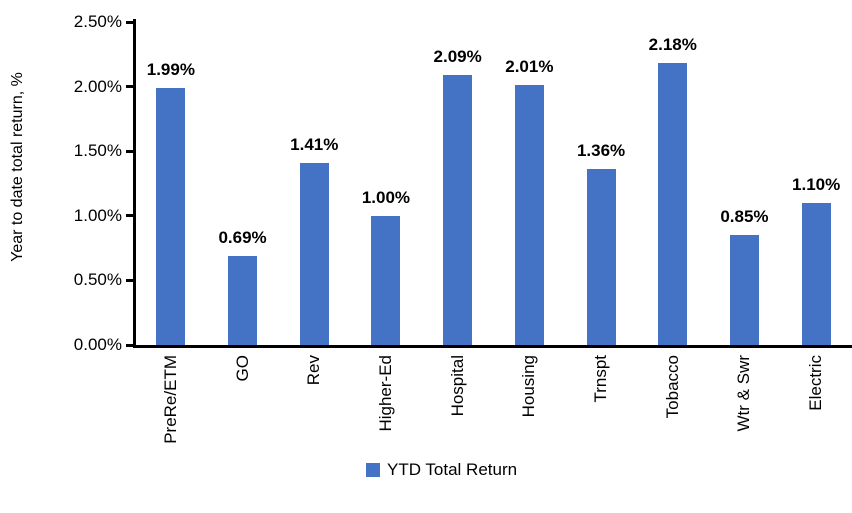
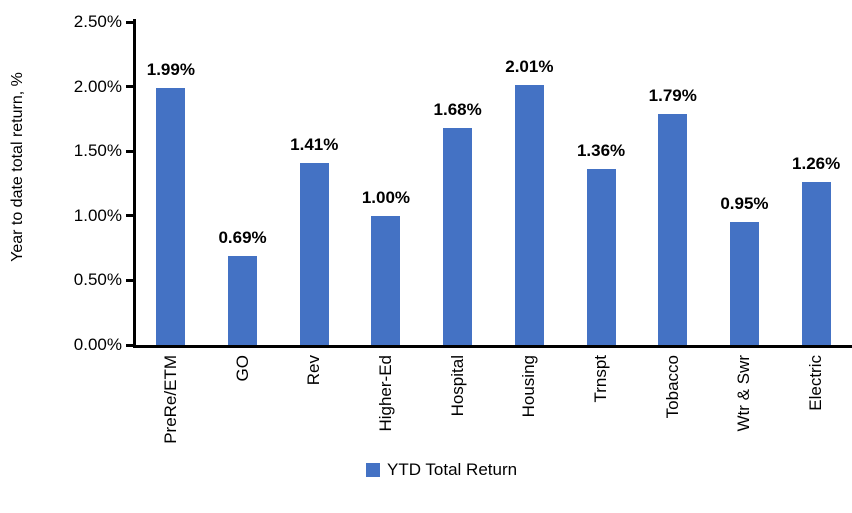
Hospital: 2.09% -> 1.68%
Tobacco: 2.18% -> 1.79%
Wtr & Swr: 0.85% -> 0.95%
Electric: 1.10% -> 1.26%
